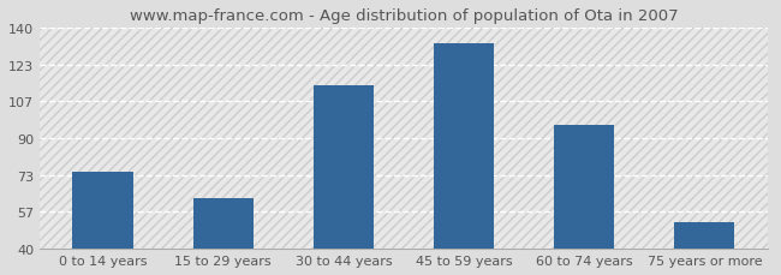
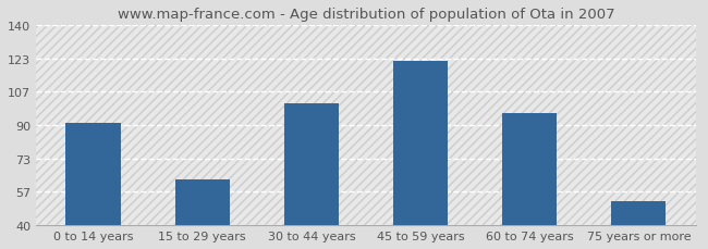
0 to 14 years: 75 -> 91
30 to 44 years: 114 -> 101
45 to 59 years: 133 -> 122
